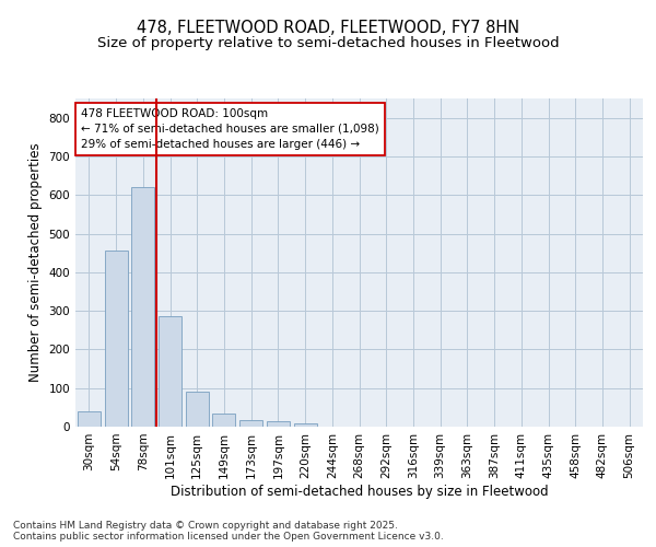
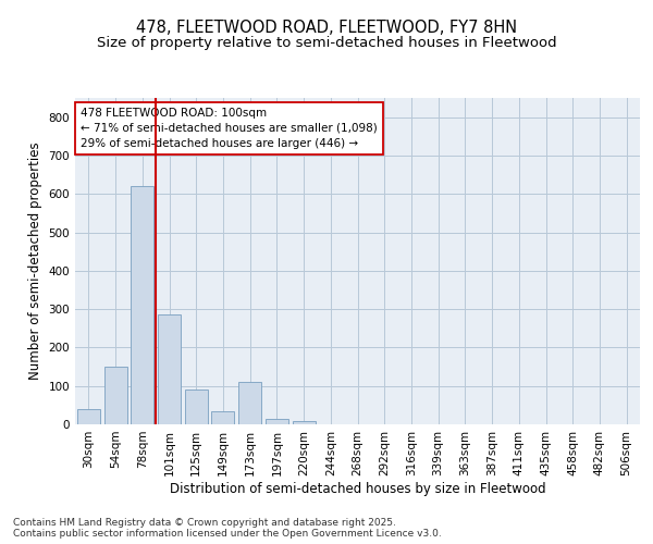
54sqm: 455 -> 150
173sqm: 18 -> 110
